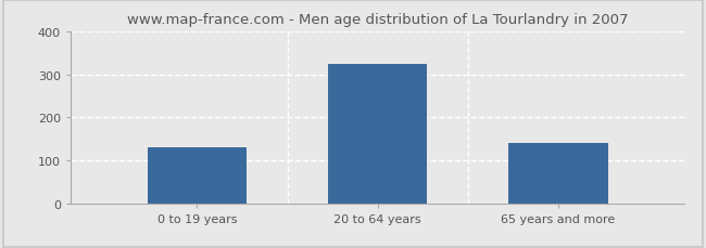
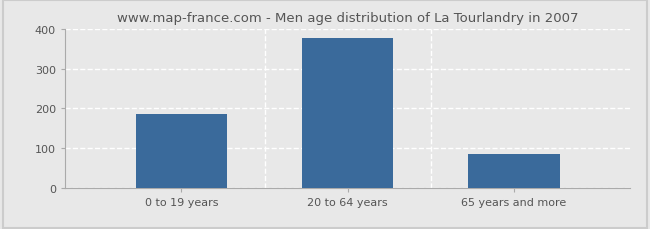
0 to 19 years: 130 -> 185
20 to 64 years: 325 -> 378
65 years and more: 140 -> 85
